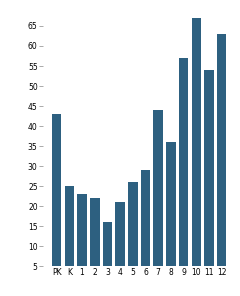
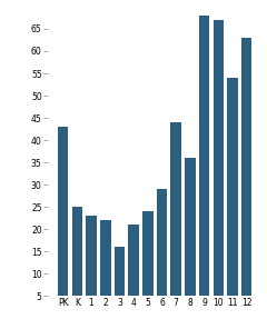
5: 26 -> 24
9: 57 -> 68
